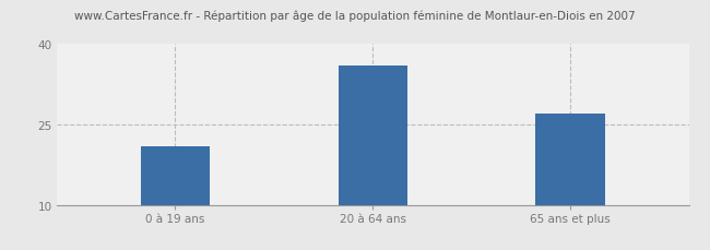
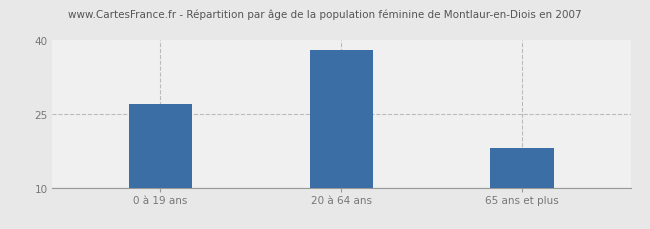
0 à 19 ans: 21 -> 27
20 à 64 ans: 36 -> 38
65 ans et plus: 27 -> 18
